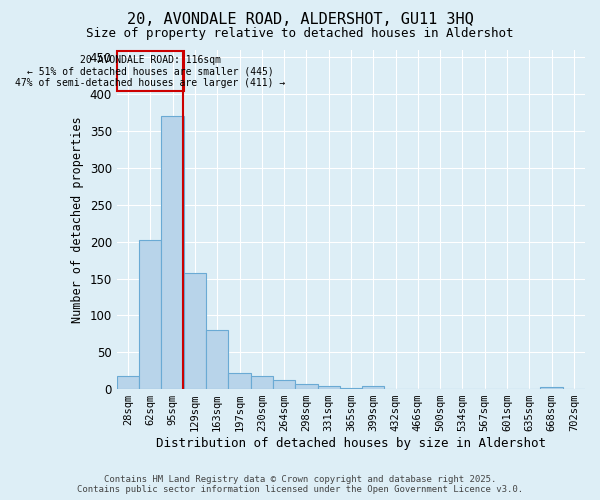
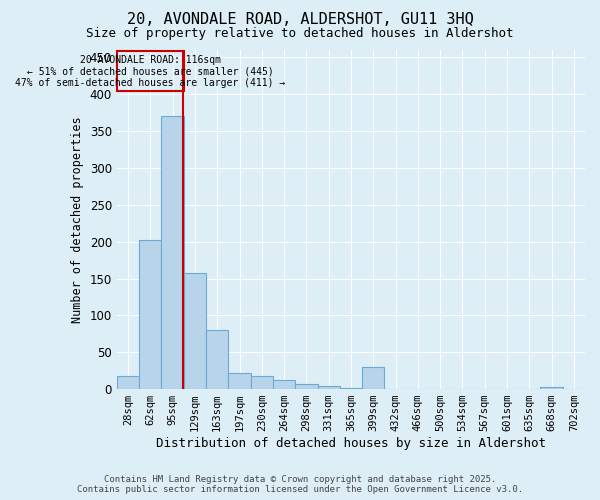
399sqm: 4 -> 30
